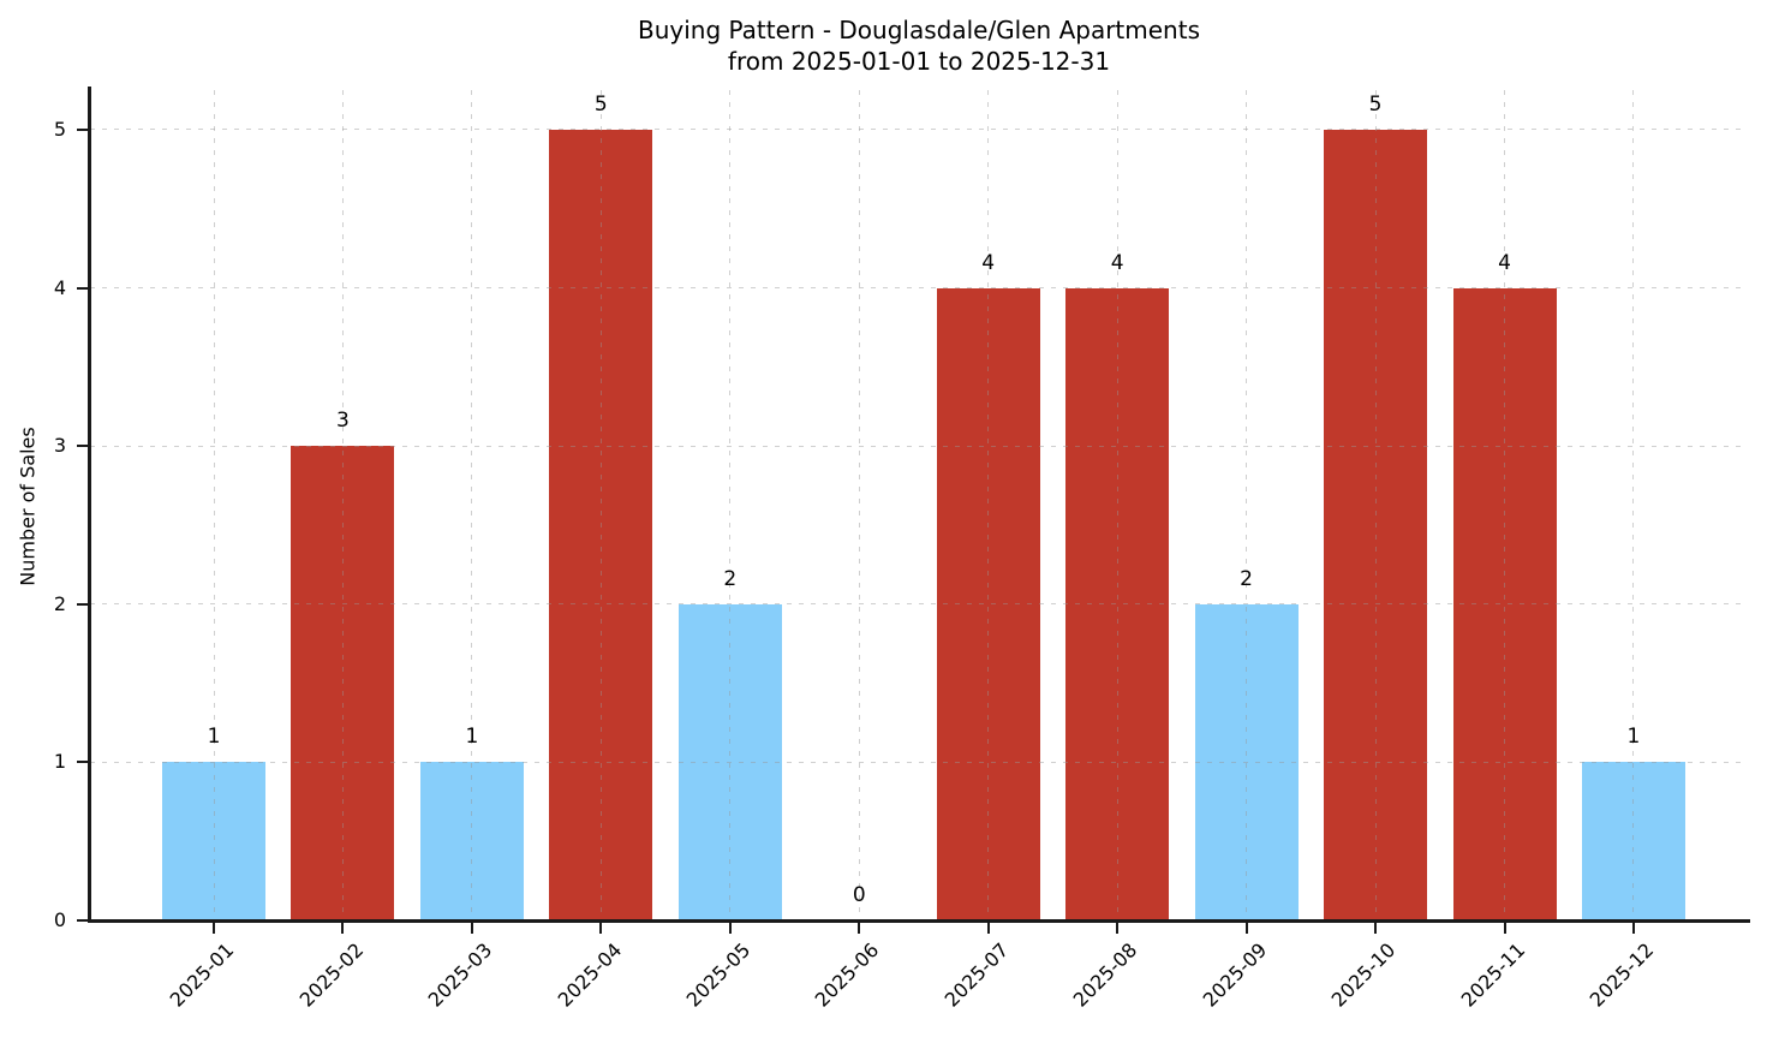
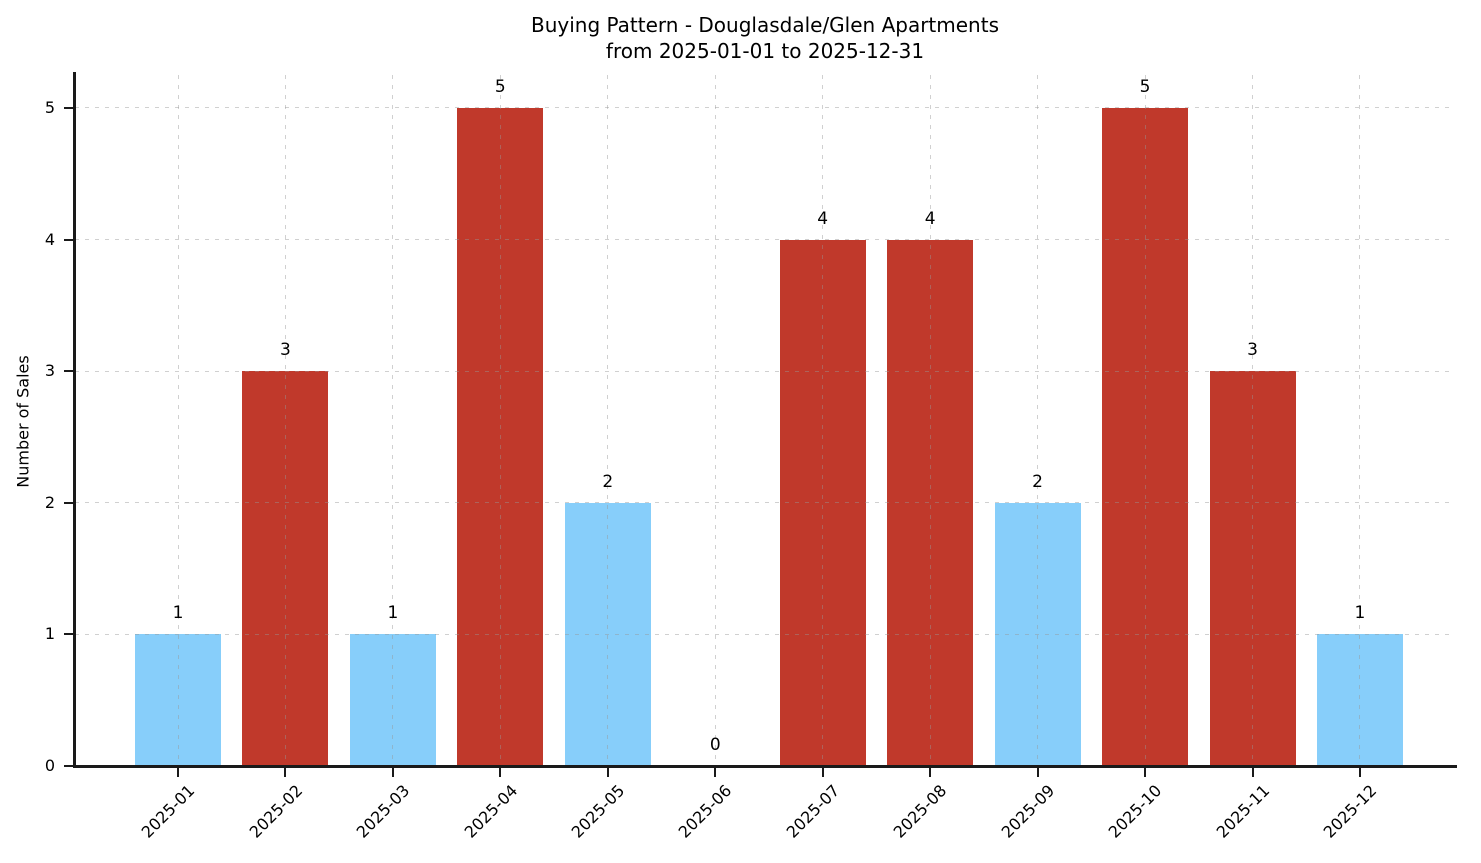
2025-11: 4 -> 3
